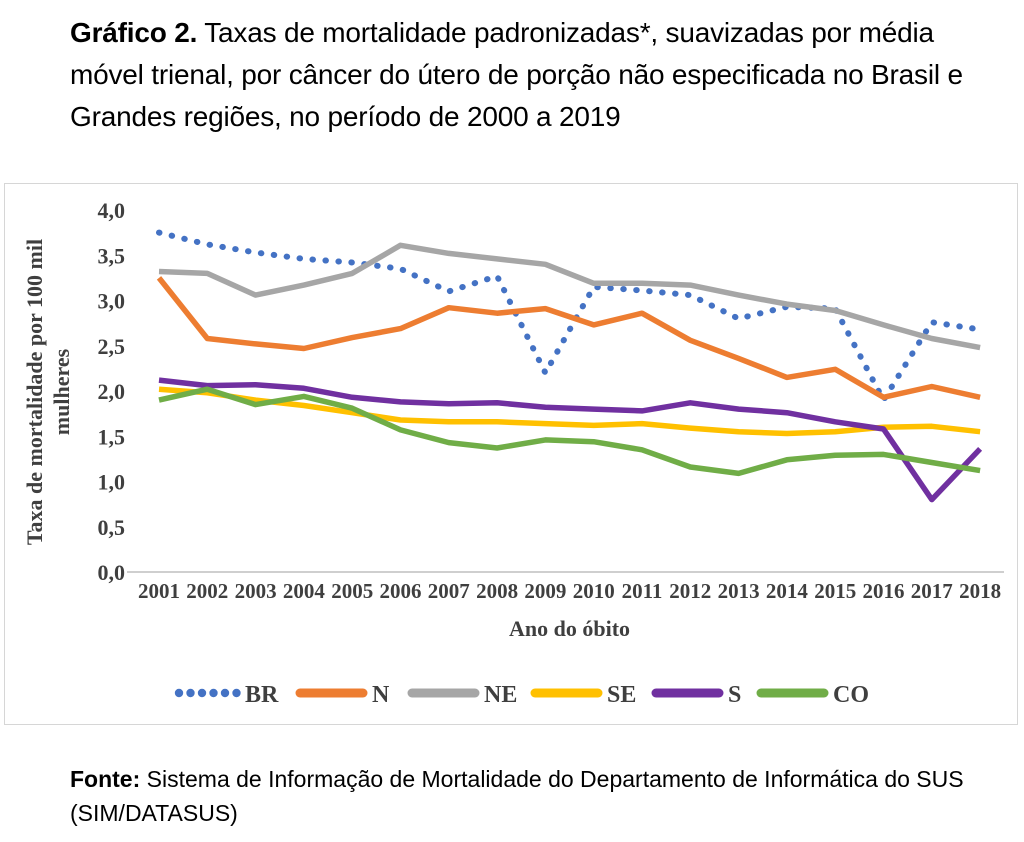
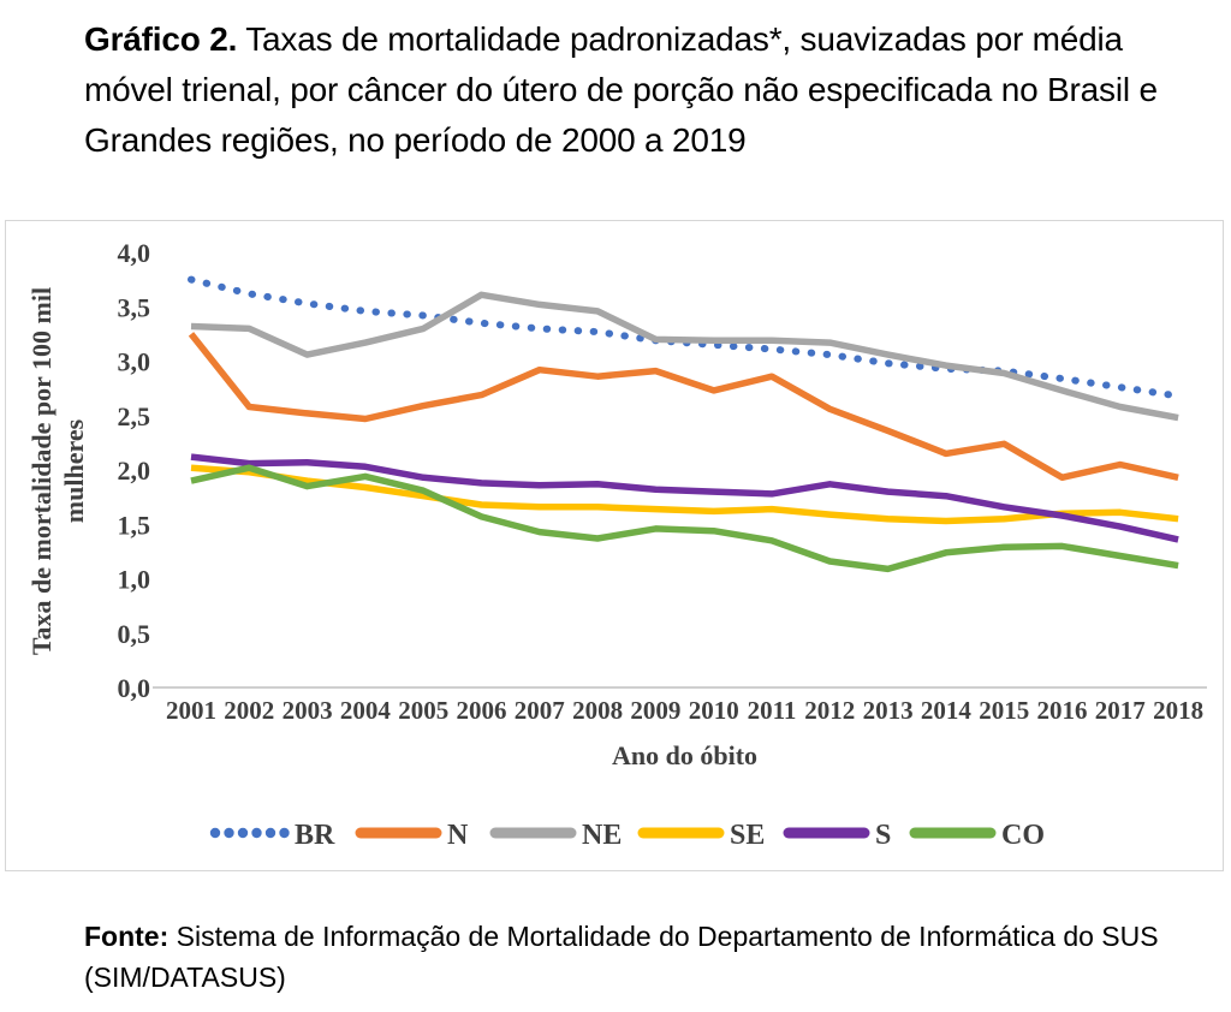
BR/2007: 3,1 -> 3,3
BR/2009: 2,2 -> 3,2
NE/2009: 3,4 -> 3,2
BR/2013: 2,8 -> 3,0
BR/2016: 1,9 -> 2,8
S/2017: 0,8 -> 1,5
